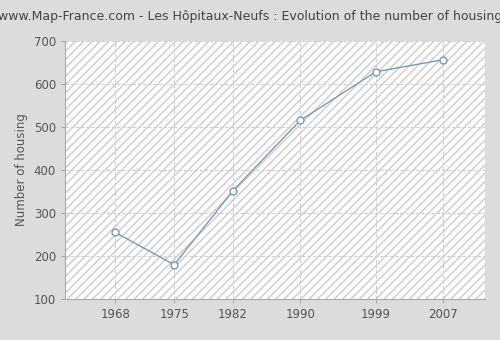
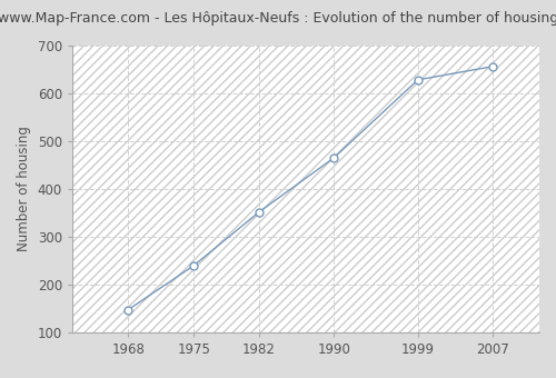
1968: 255 -> 148
1975: 180 -> 240
1990: 515 -> 465
